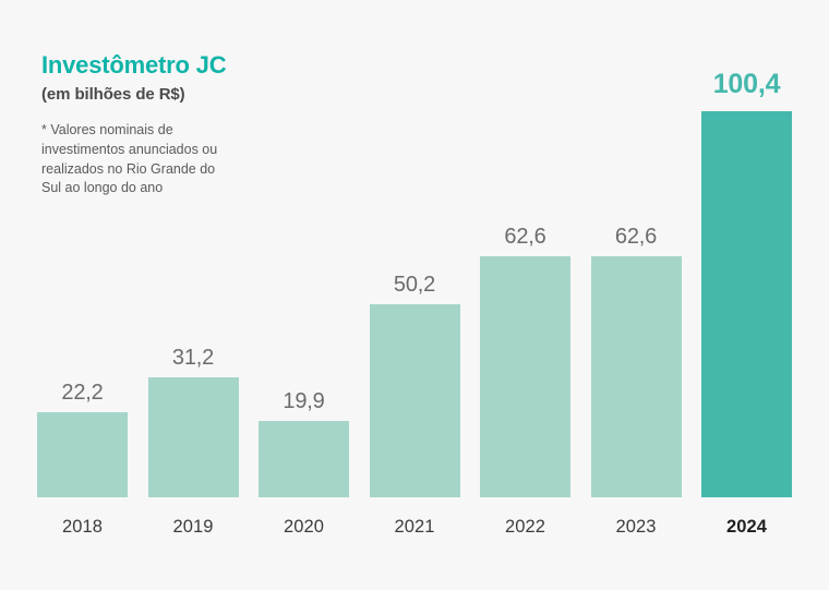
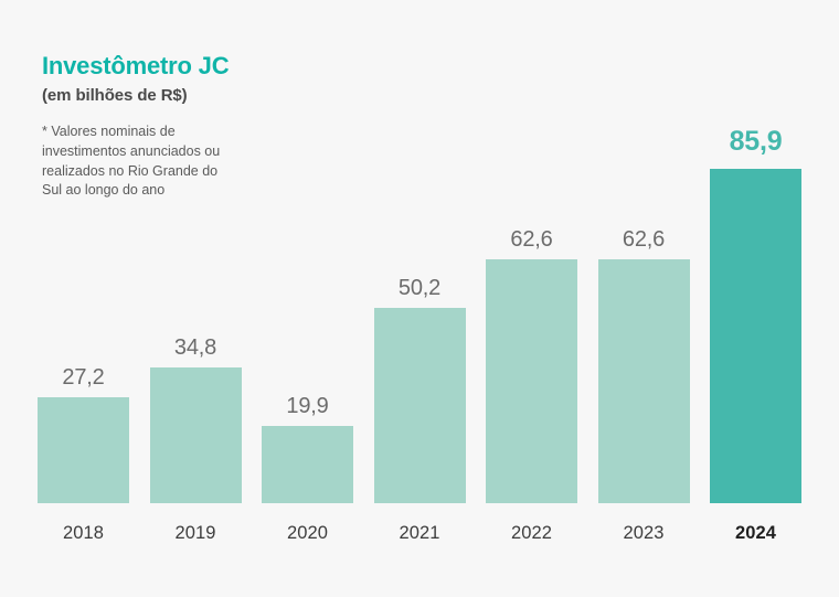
2018: 22,2 -> 27,2
2019: 31,2 -> 34,8
2024: 100,4 -> 85,9
